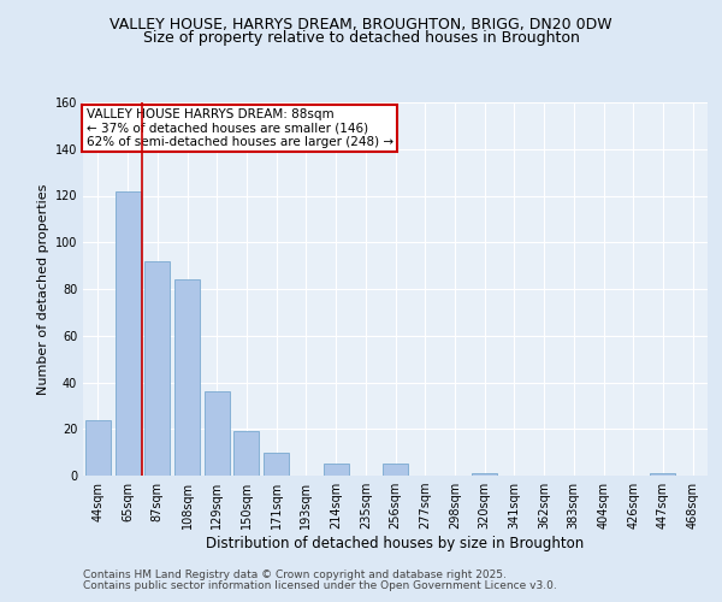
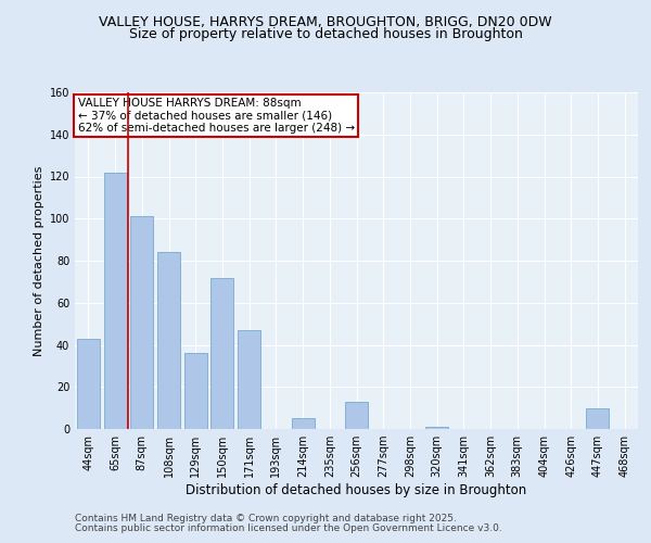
44sqm: 24 -> 43
87sqm: 92 -> 101
150sqm: 19 -> 72
171sqm: 10 -> 47
256sqm: 5 -> 13
447sqm: 1 -> 10
